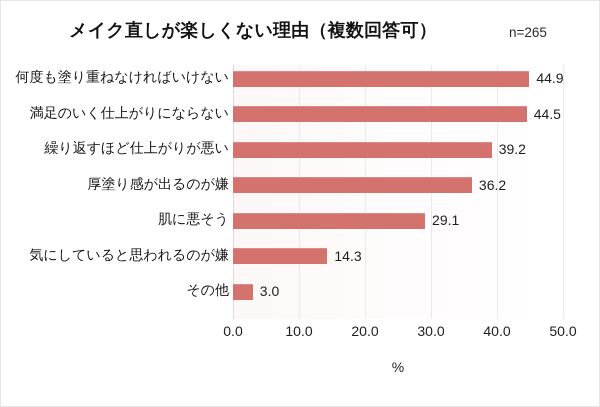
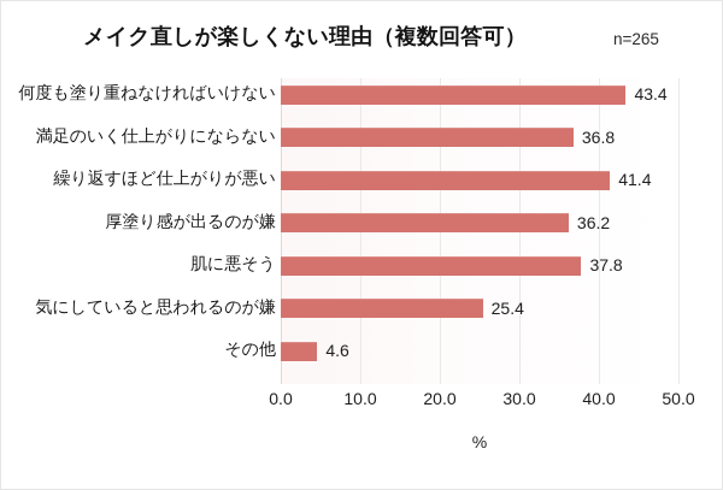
何度も塗り重ねなければいけない: 44.9 -> 43.4
満足のいく仕上がりにならない: 44.5 -> 36.8
繰り返すほど仕上がりが悪い: 39.2 -> 41.4
肌に悪そう: 29.1 -> 37.8
気にしていると思われるのが嫌: 14.3 -> 25.4
その他: 3.0 -> 4.6
